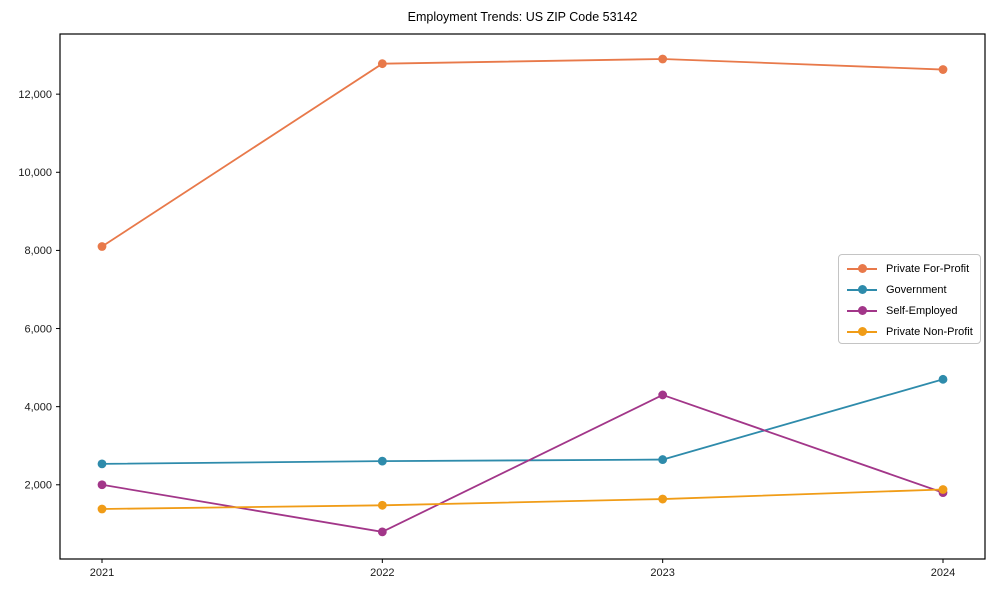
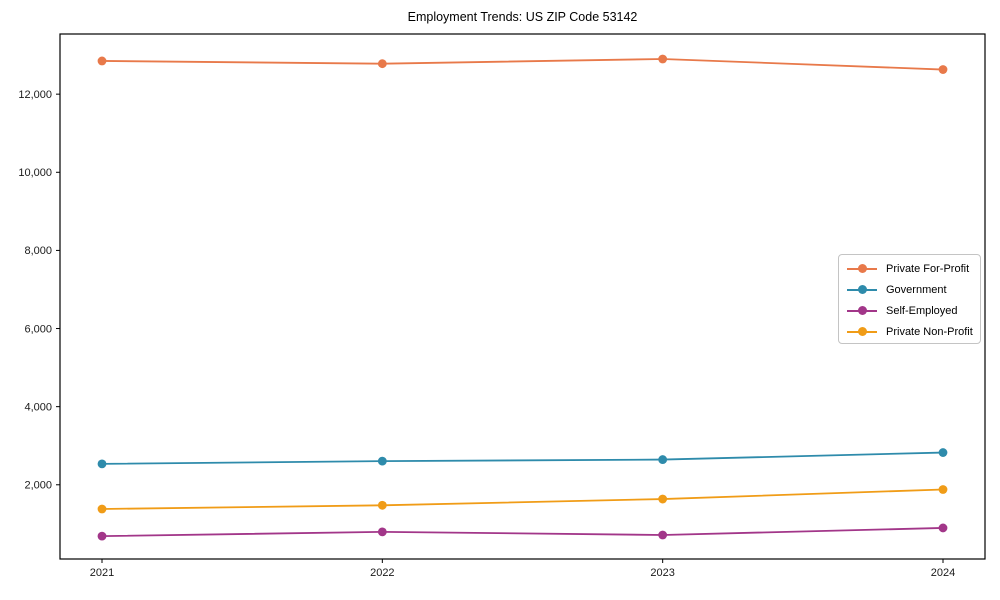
Private For-Profit/2021: 8100 -> 12800
Self-Employed/2021: 2000 -> 700
Self-Employed/2023: 4300 -> 700
Government/2024: 4700 -> 2800
Self-Employed/2024: 1800 -> 900
